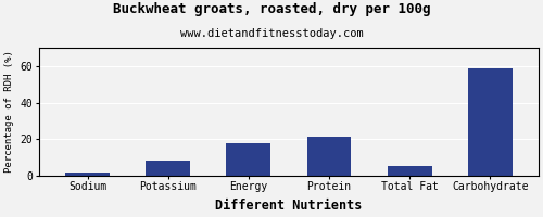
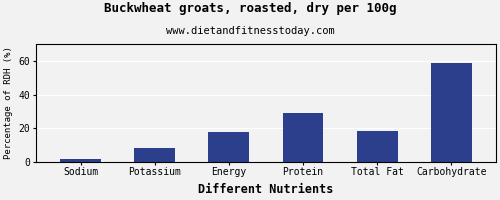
Protein: 22 -> 29
Total Fat: 5 -> 18
